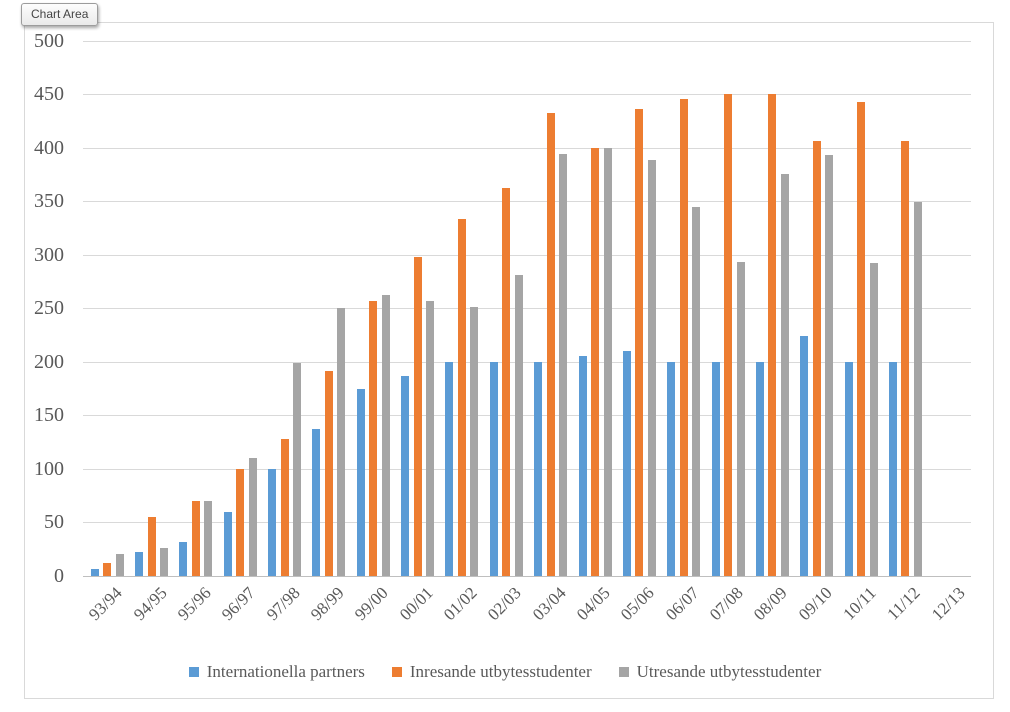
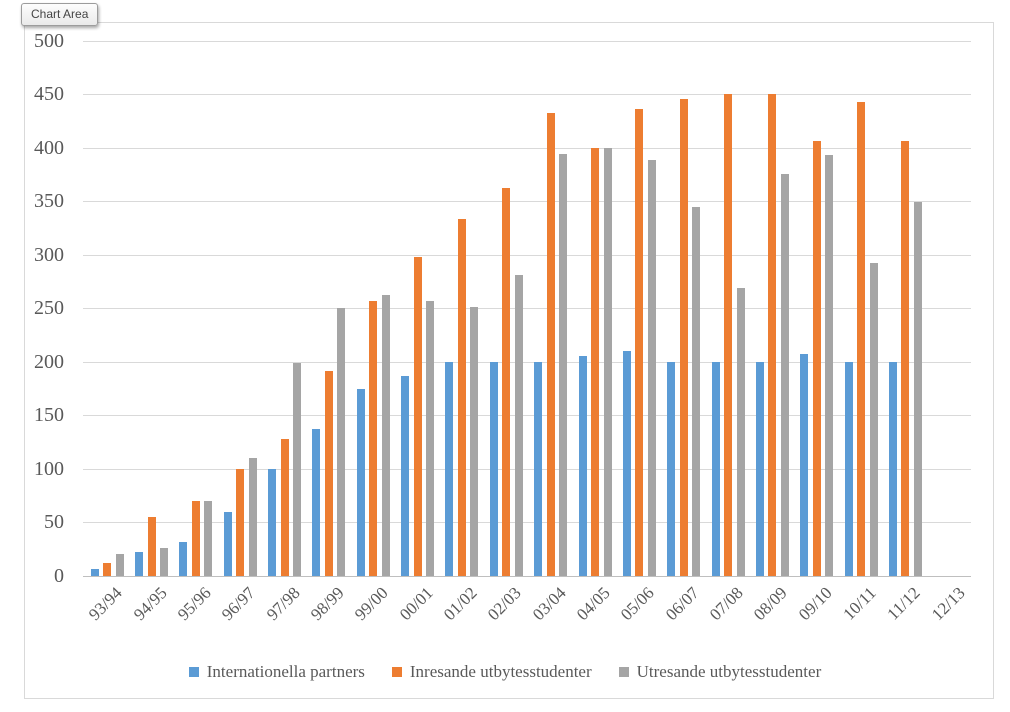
Utresande utbytesstudenter/07/08: 293 -> 269
Internationella partners/09/10: 224 -> 207
